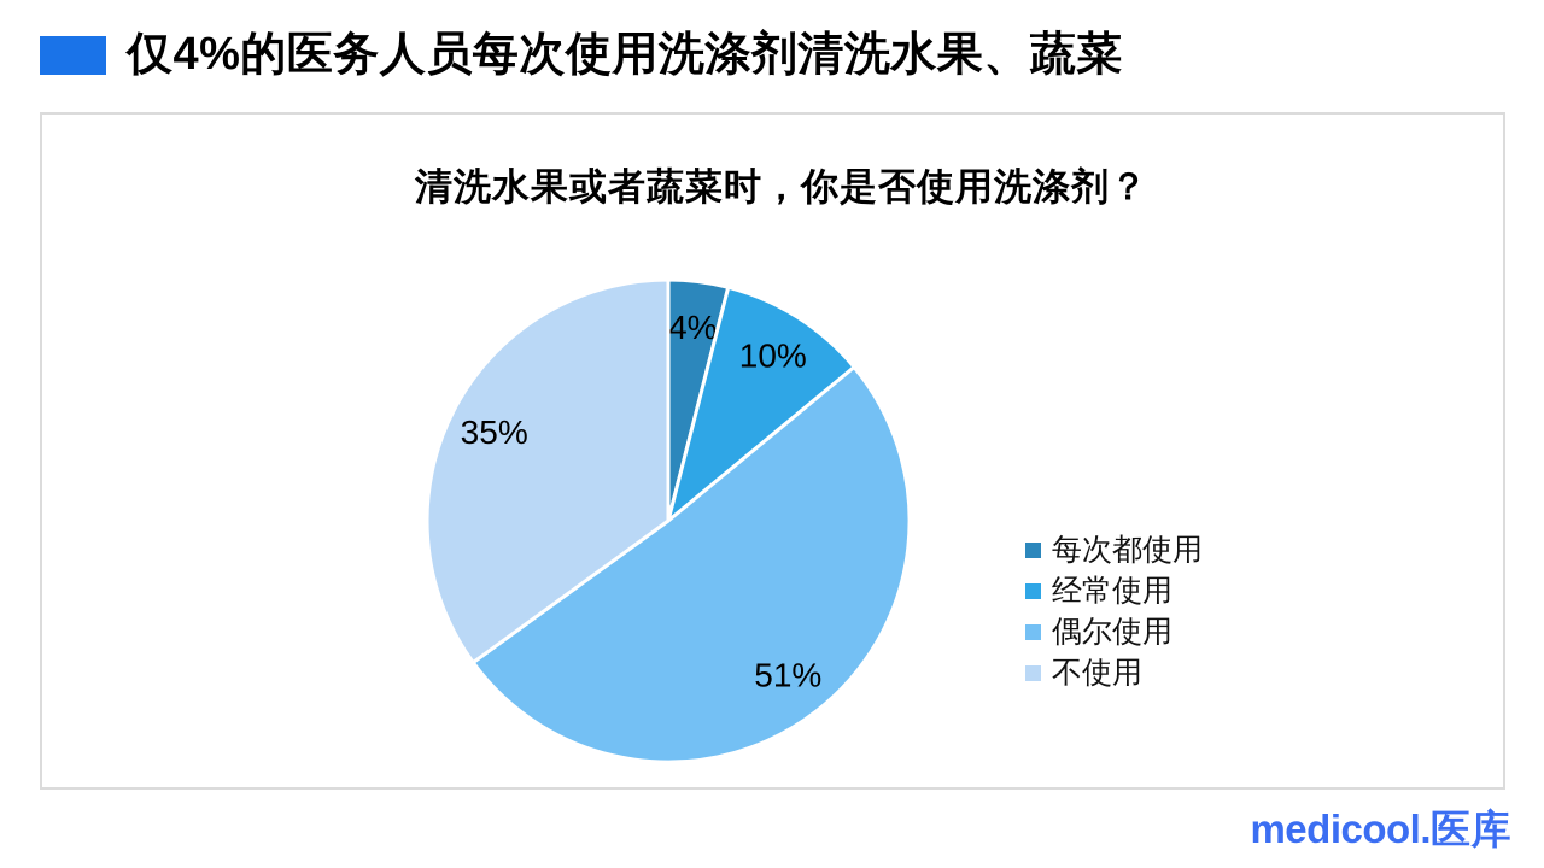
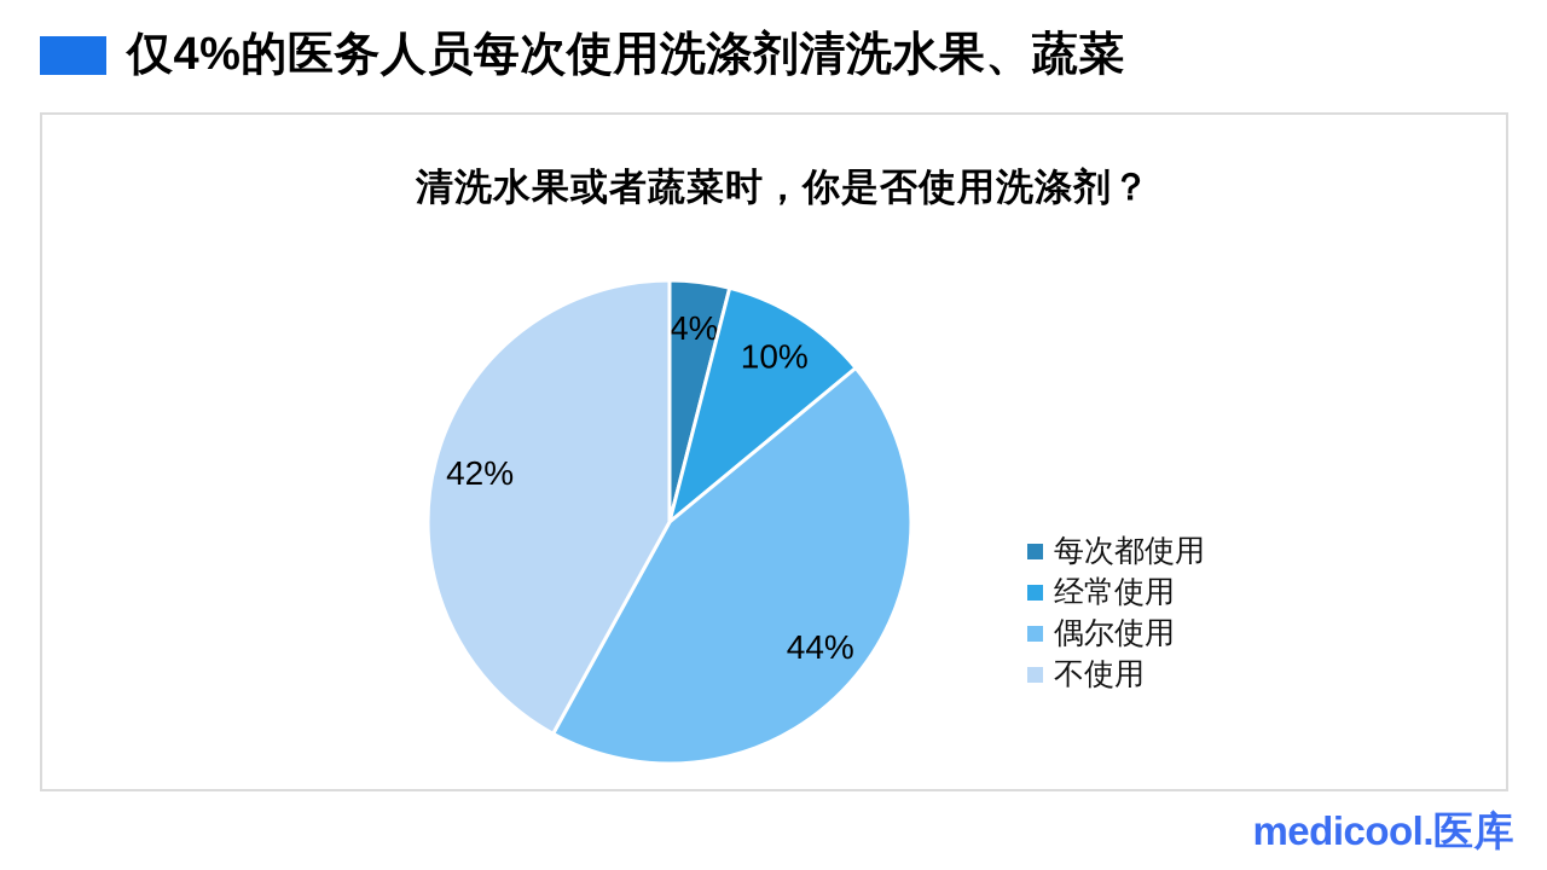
偶尔使用: 51% -> 44%
不使用: 35% -> 42%
